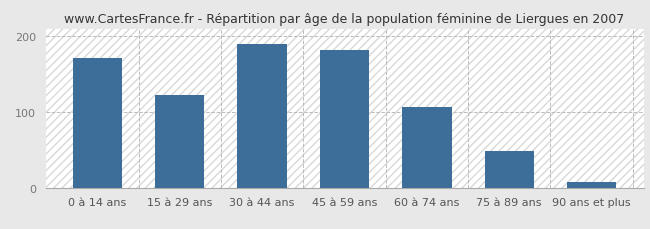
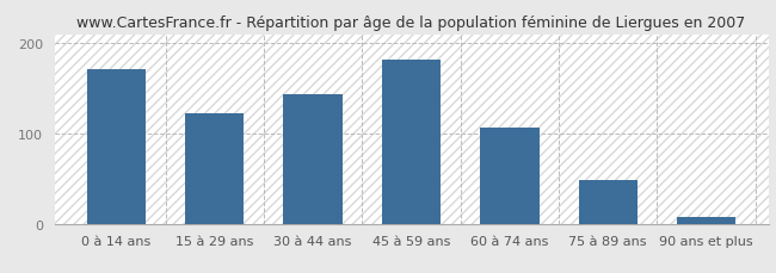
30 à 44 ans: 190 -> 144
